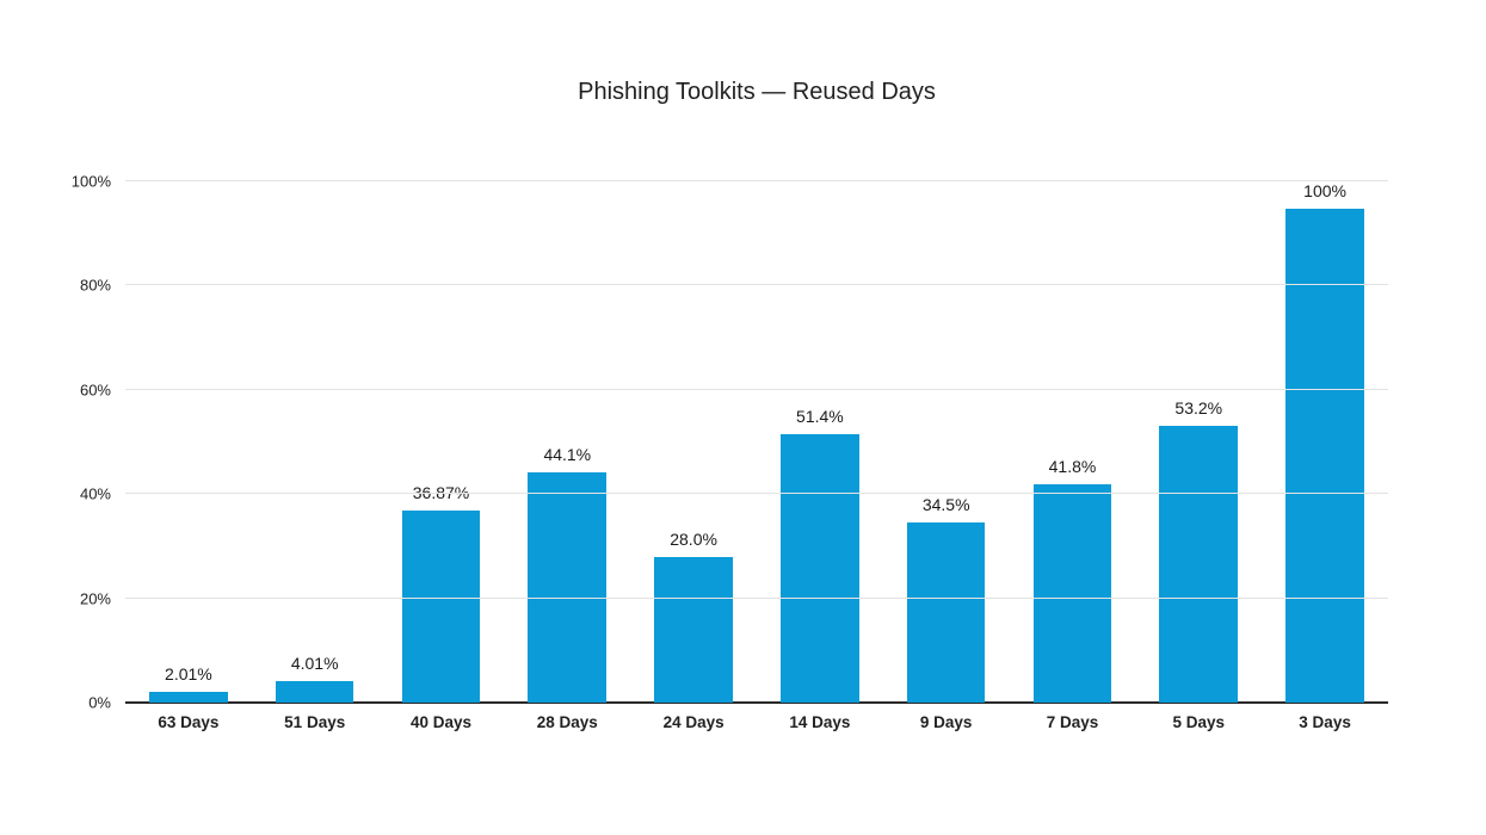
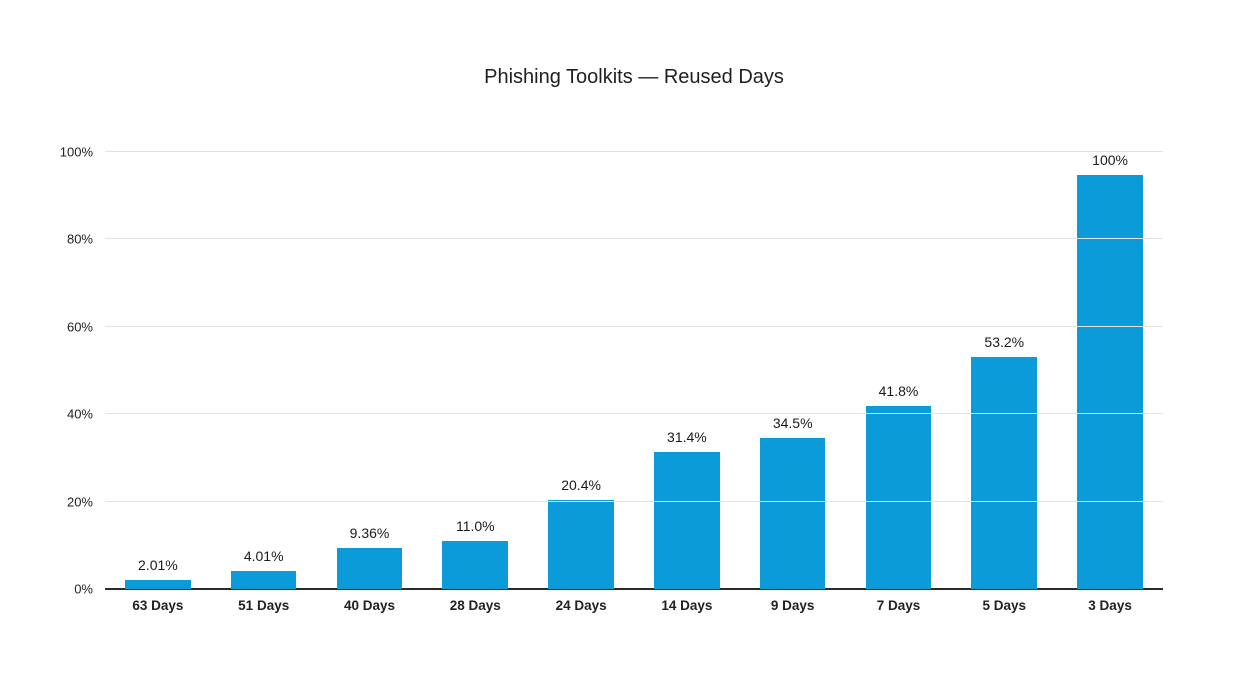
40 Days: 36.87% -> 9.36%
28 Days: 44.1% -> 11.0%
24 Days: 28.0% -> 20.4%
14 Days: 51.4% -> 31.4%
